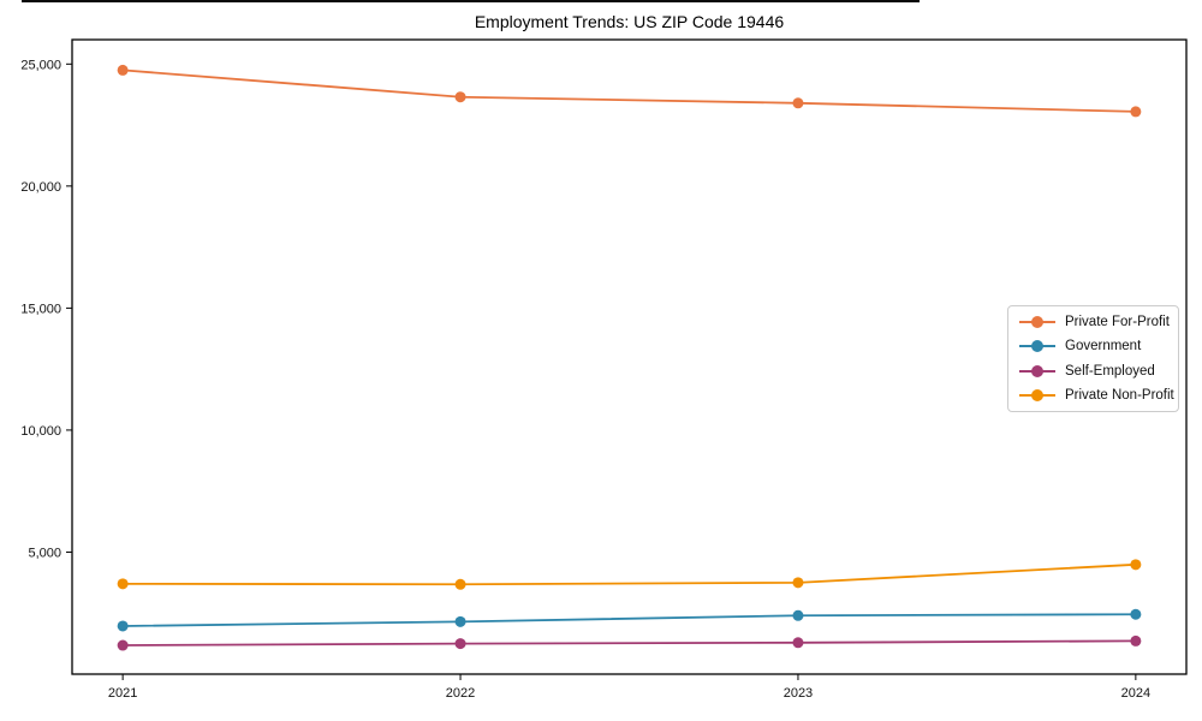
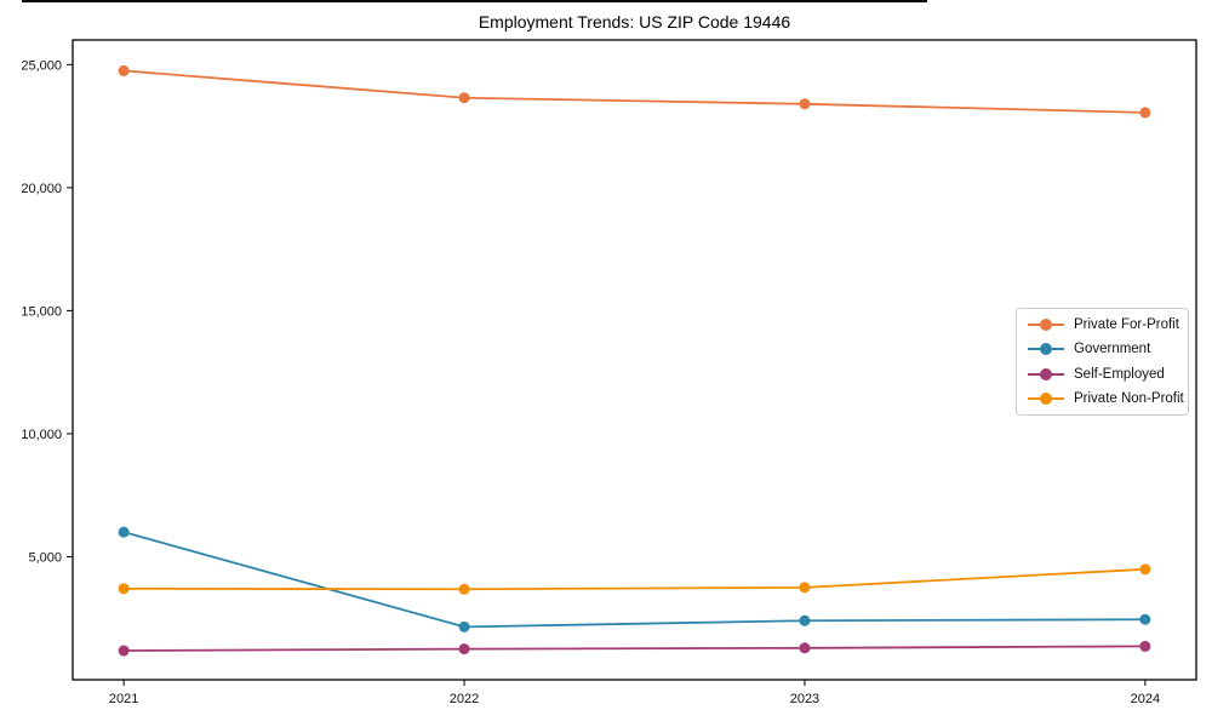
Government/2021: 2000 -> 6000
